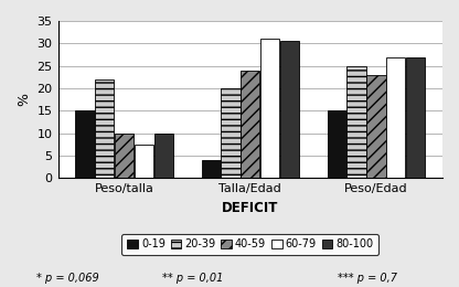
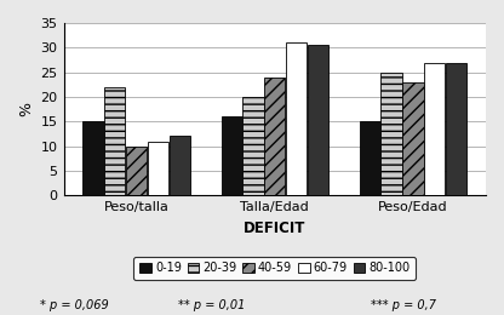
60-79/Peso/talla: 7.5 -> 11.0
80-100/Peso/talla: 10.0 -> 12.0
0-19/Talla/Edad: 4 -> 16
